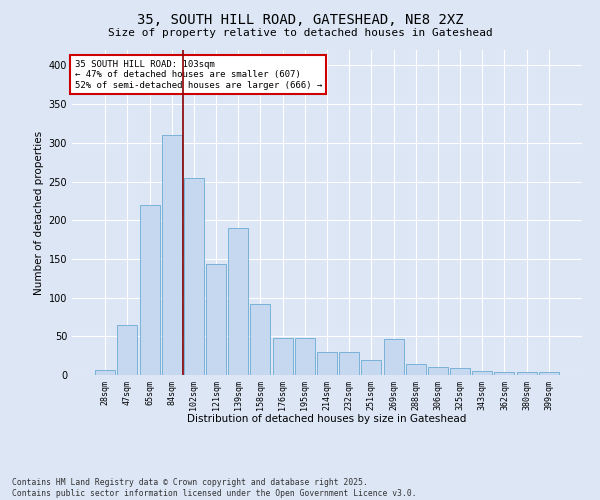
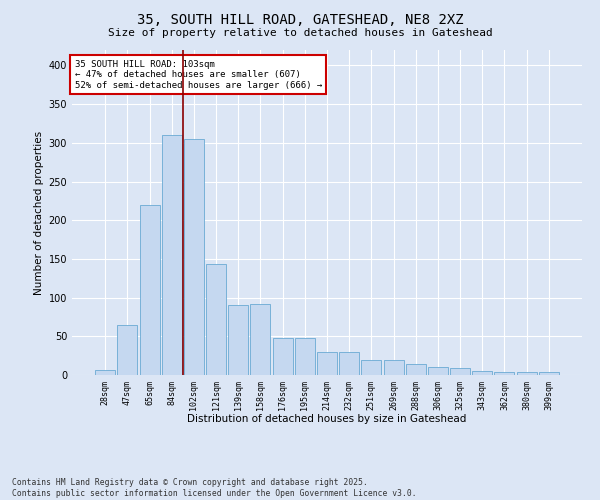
102sqm: 254 -> 305
139sqm: 190 -> 90
269sqm: 46 -> 19
